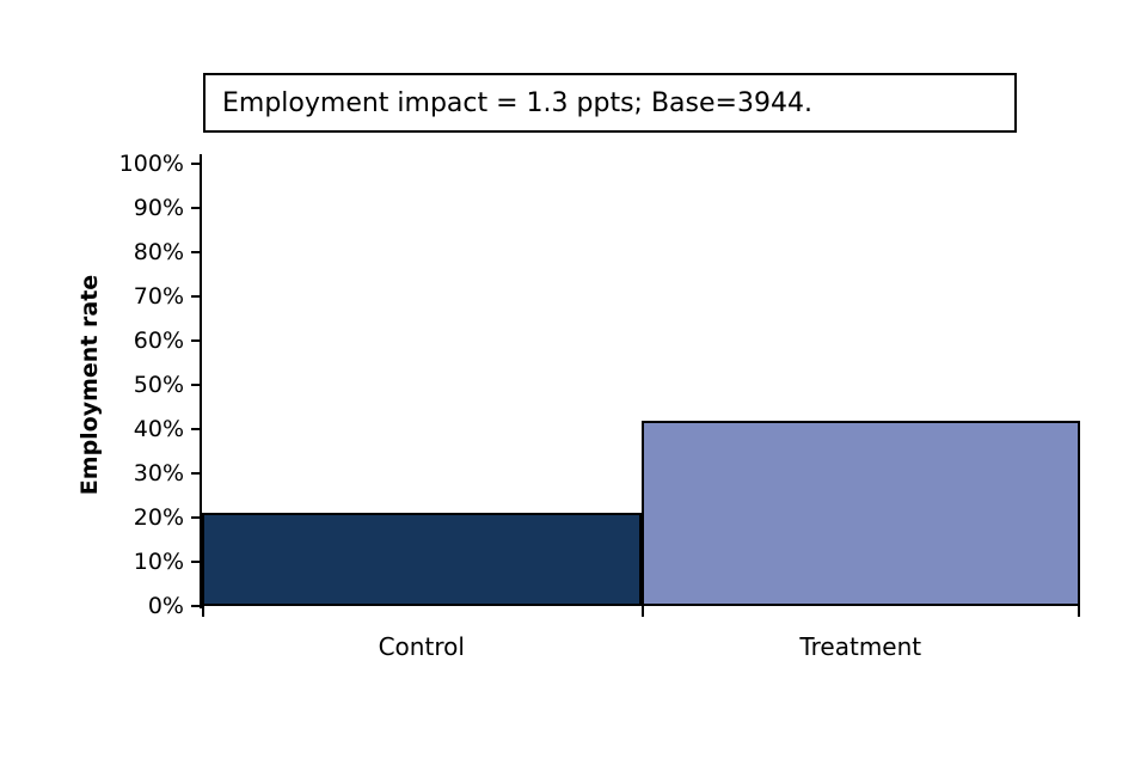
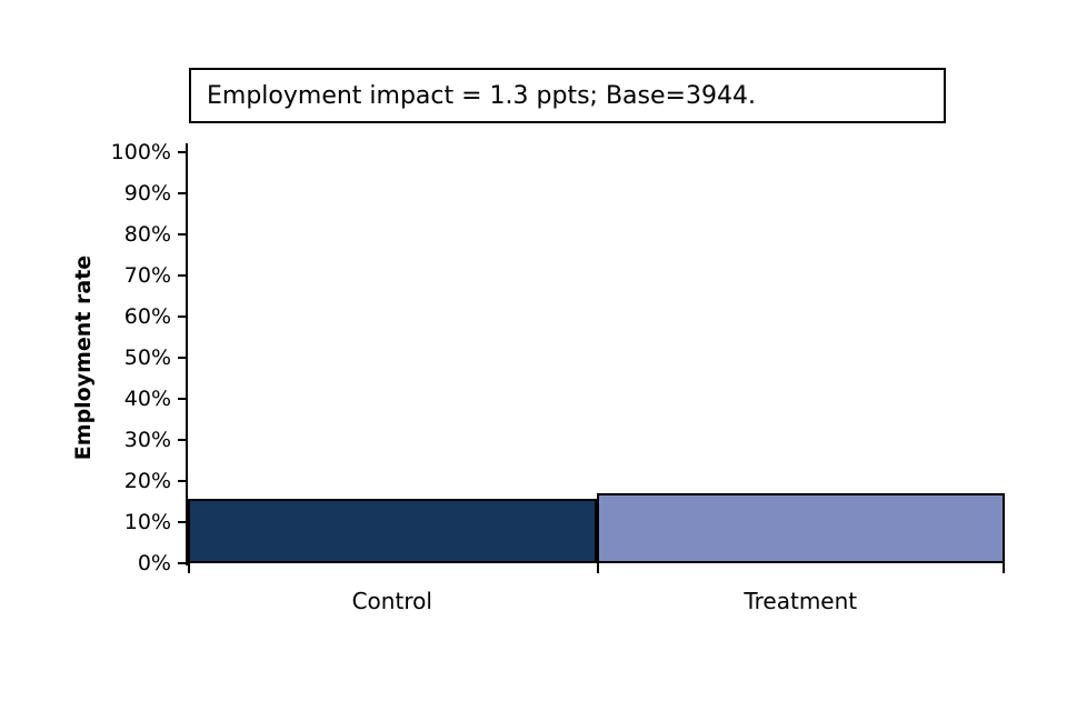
Control: 21% -> 16%
Treatment: 42% -> 17%
